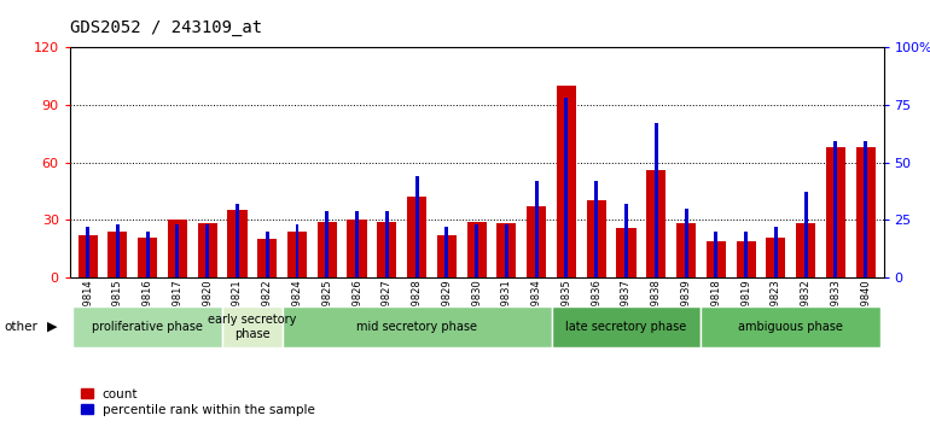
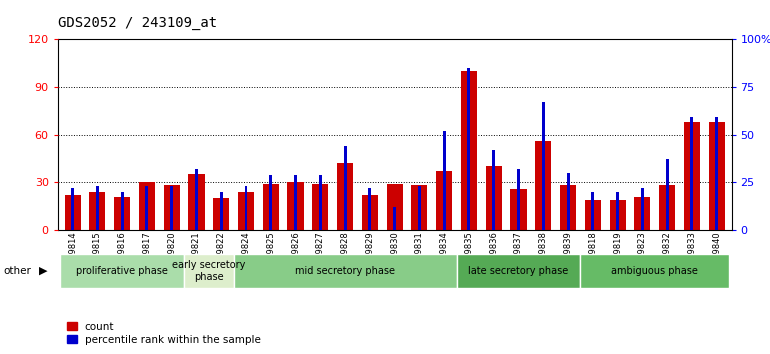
percentile rank within the sample/GSM109830: 23 -> 12
percentile rank within the sample/GSM109834: 42 -> 52
percentile rank within the sample/GSM109835: 78 -> 85
